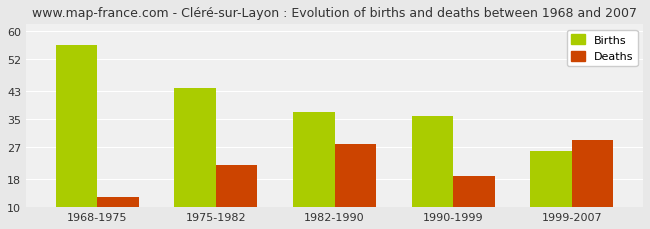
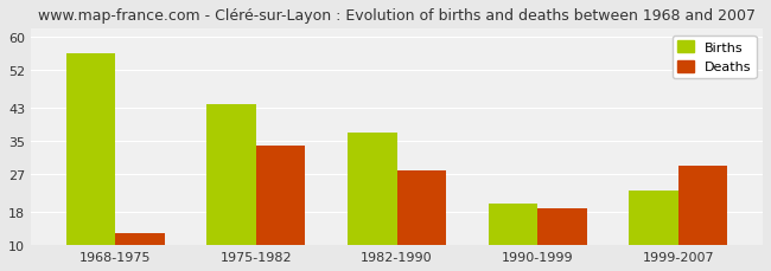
Deaths/1975-1982: 22 -> 34
Births/1990-1999: 36 -> 20
Births/1999-2007: 26 -> 23
